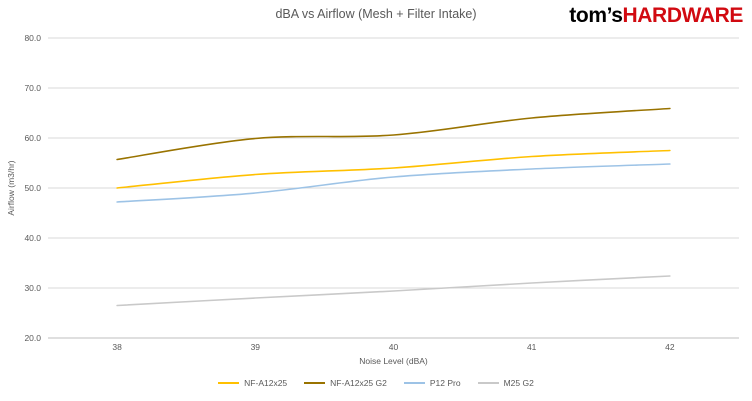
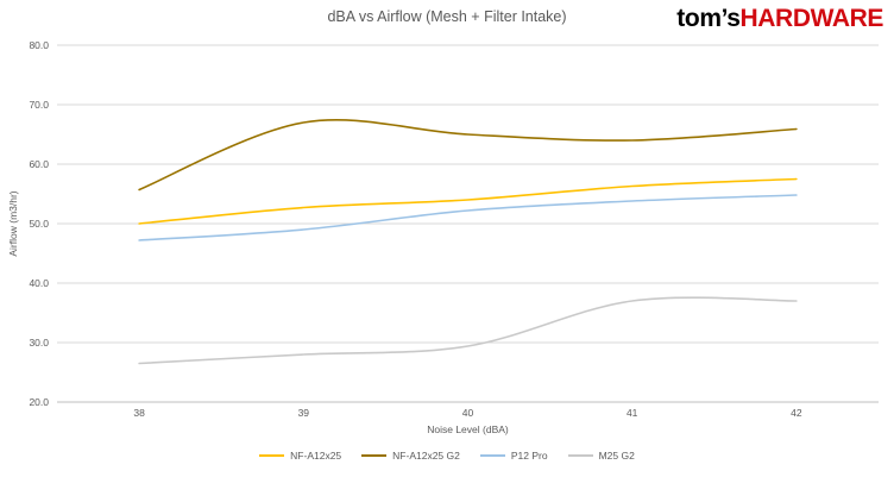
NF-A12x25 G2/39: 60 -> 67
NF-A12x25 G2/40: 61 -> 65
M25 G2/41: 31 -> 37
M25 G2/42: 32 -> 37
